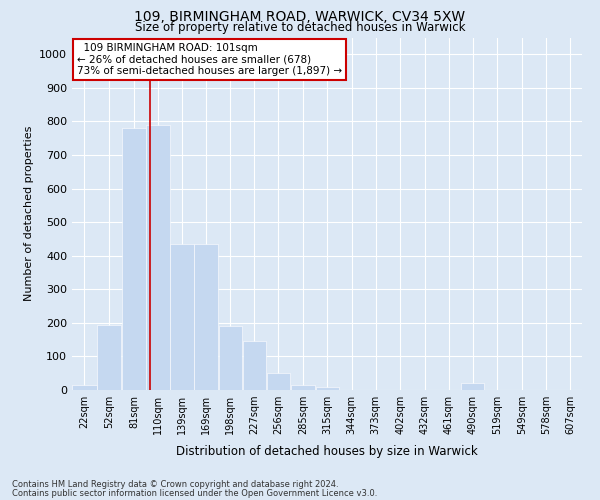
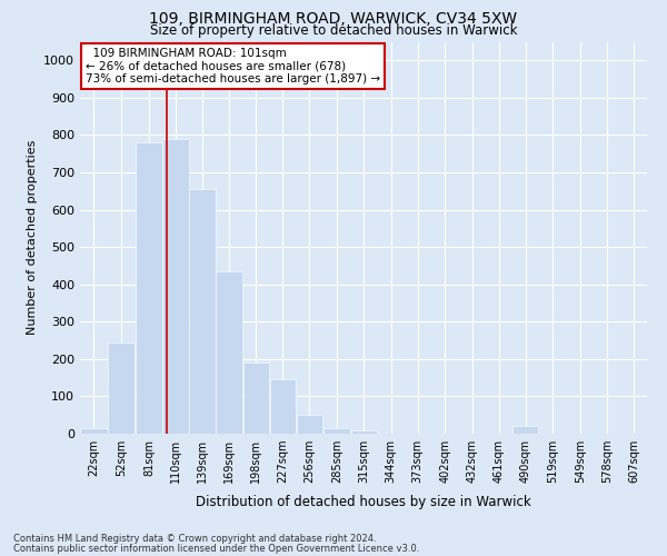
52sqm: 195 -> 245
139sqm: 435 -> 655
